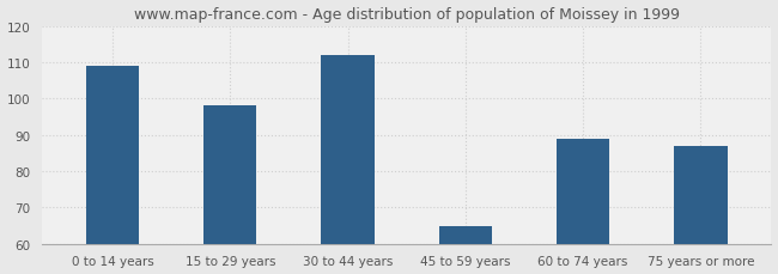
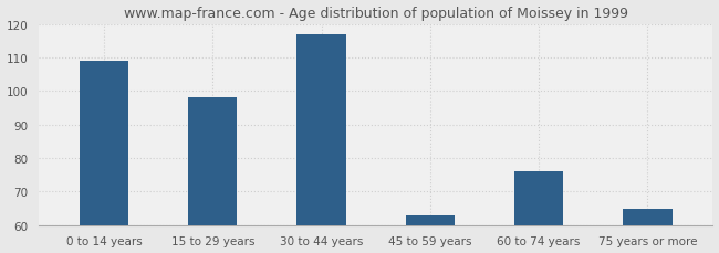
30 to 44 years: 112 -> 117
45 to 59 years: 65 -> 63
60 to 74 years: 89 -> 76
75 years or more: 87 -> 65
